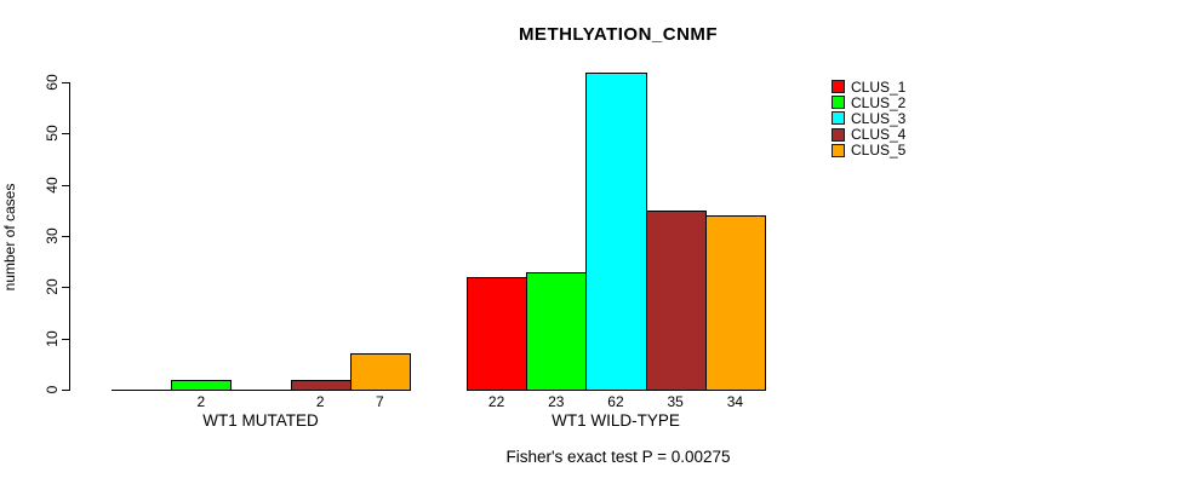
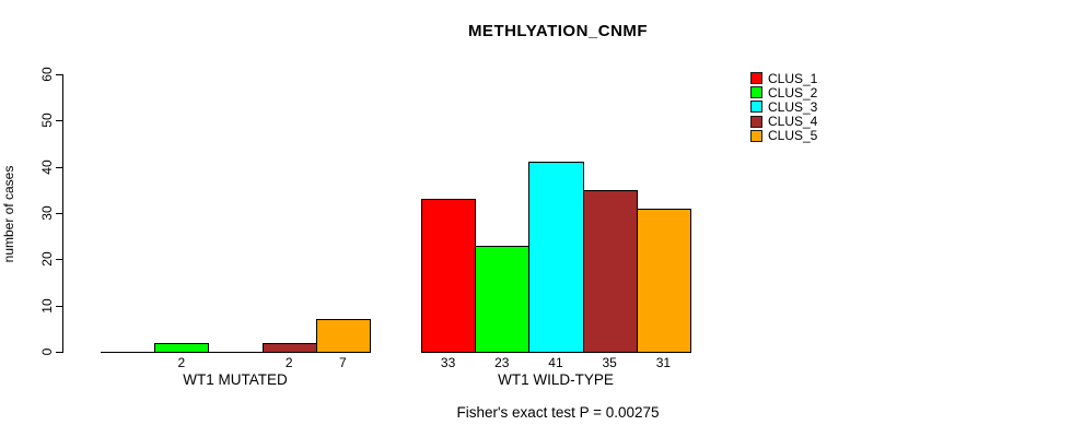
CLUS_1/WT1 WILD-TYPE: 22 -> 33
CLUS_3/WT1 WILD-TYPE: 62 -> 41
CLUS_5/WT1 WILD-TYPE: 34 -> 31
